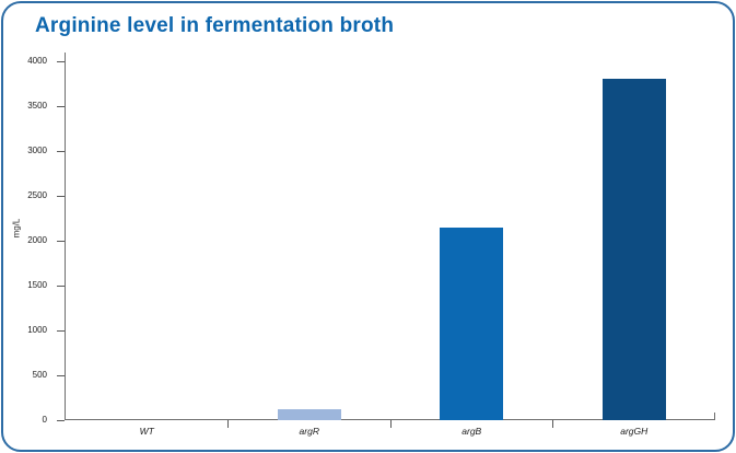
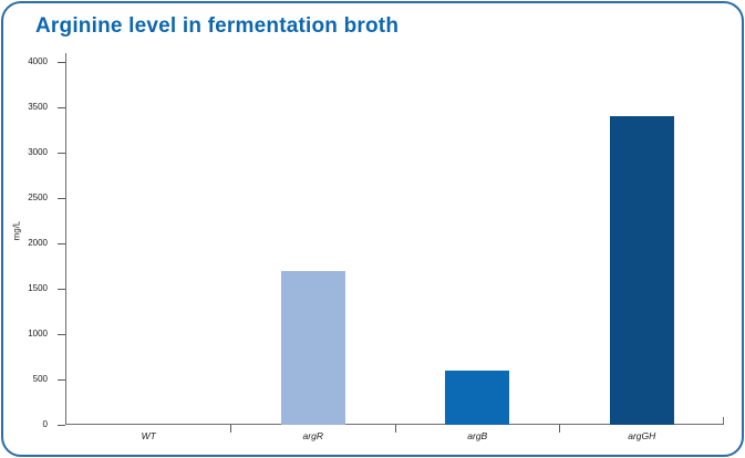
argR: 100 -> 1700
argB: 2200 -> 600
argGH: 3800 -> 3400
